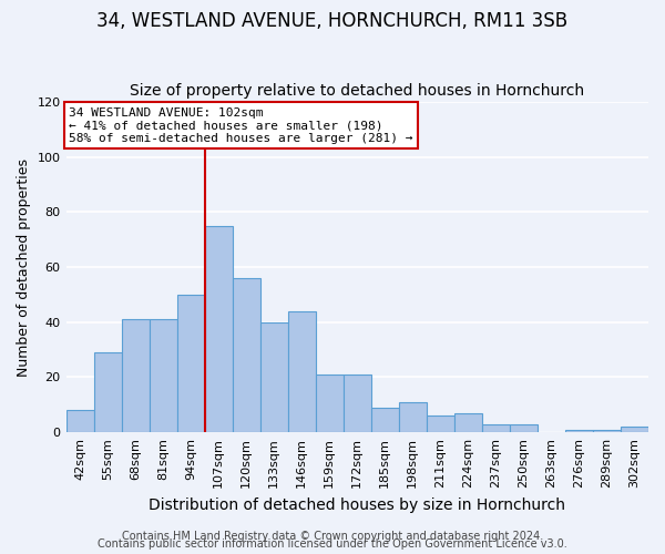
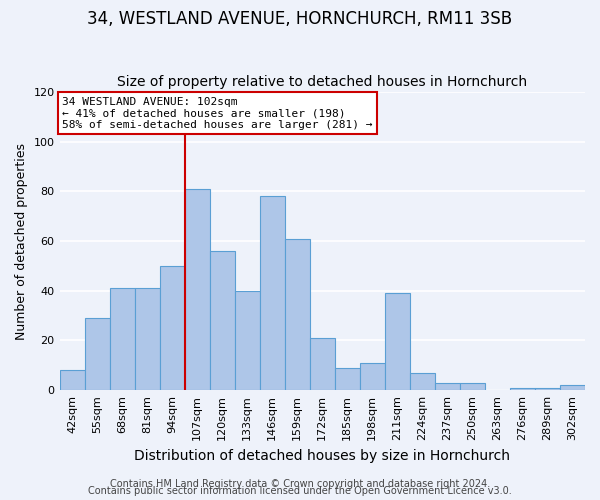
107sqm: 75 -> 81
146sqm: 44 -> 78
159sqm: 21 -> 61
211sqm: 6 -> 39
